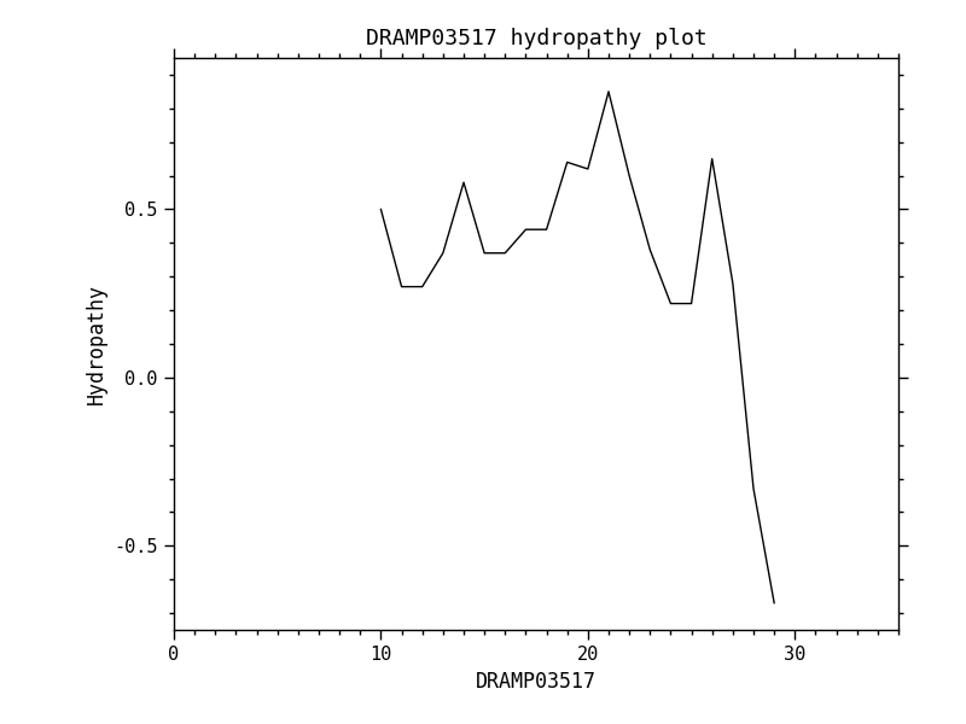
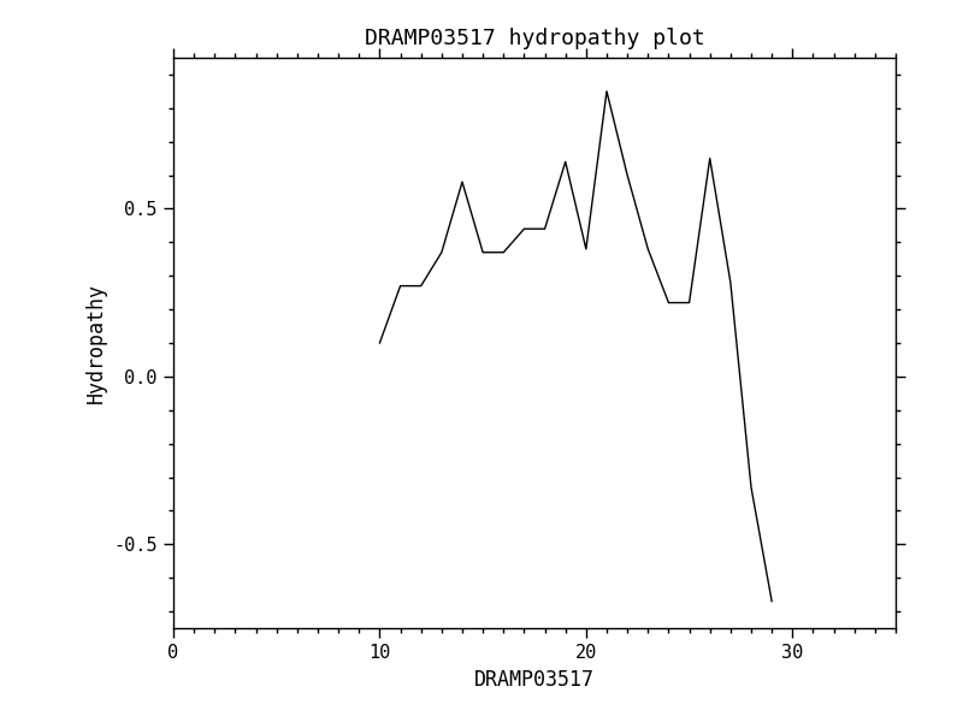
10: 0.50 -> 0.10
20: 0.62 -> 0.38
